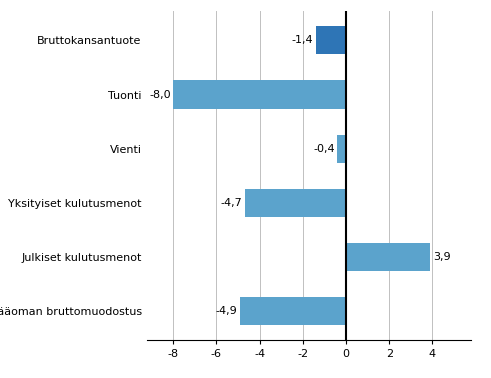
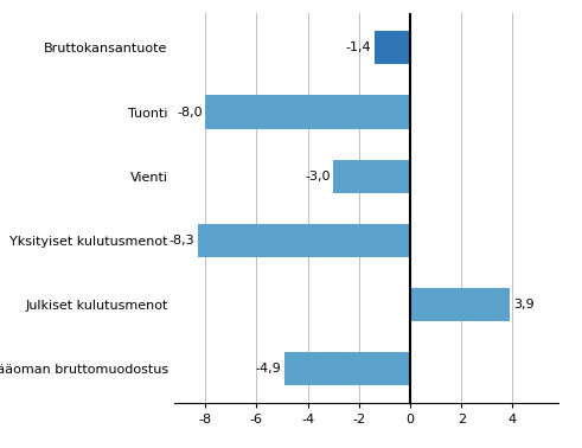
Vienti: -0,4 -> -3,0
Yksityiset kulutusmenot: -4,7 -> -8,3
